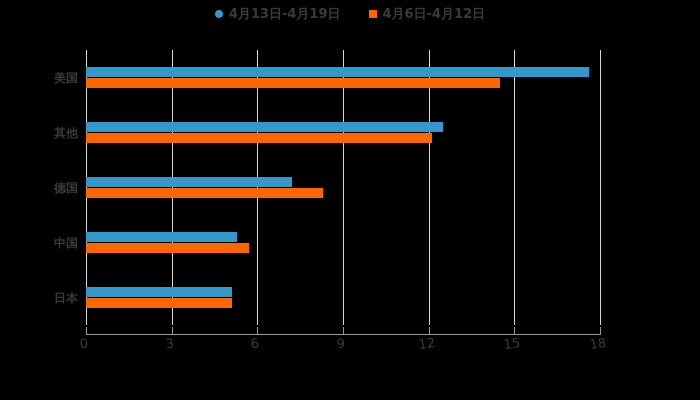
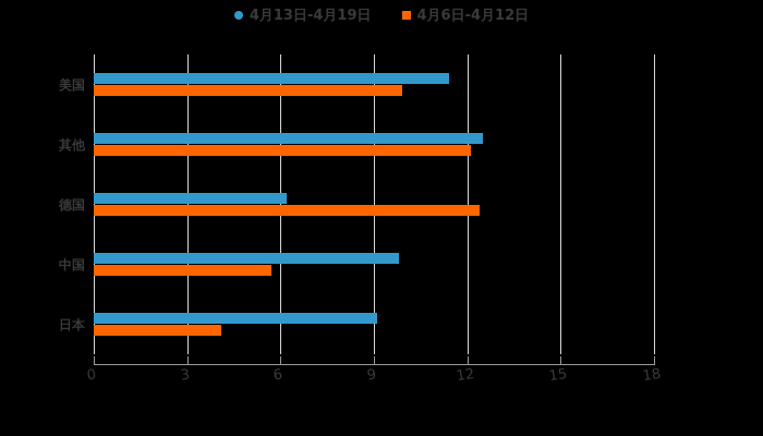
4月13日-4月19日/美国: 17.6 -> 11.4
4月6日-4月12日/美国: 14.5 -> 9.9
4月13日-4月19日/德国: 7.2 -> 6.2
4月6日-4月12日/德国: 8.3 -> 12.4
4月13日-4月19日/中国: 5.3 -> 9.8
4月13日-4月19日/日本: 5.1 -> 9.1
4月6日-4月12日/日本: 5.1 -> 4.1
